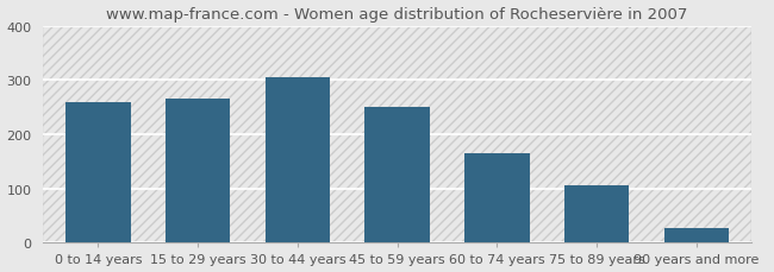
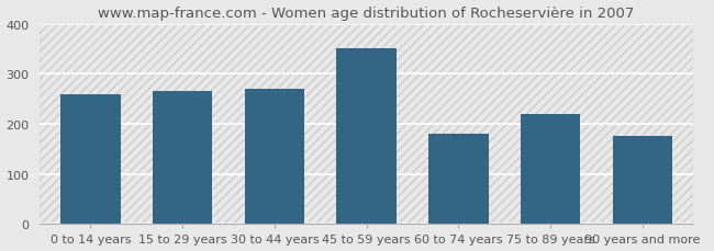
30 to 44 years: 305 -> 270
45 to 59 years: 250 -> 350
60 to 74 years: 165 -> 180
75 to 89 years: 105 -> 220
90 years and more: 28 -> 175
